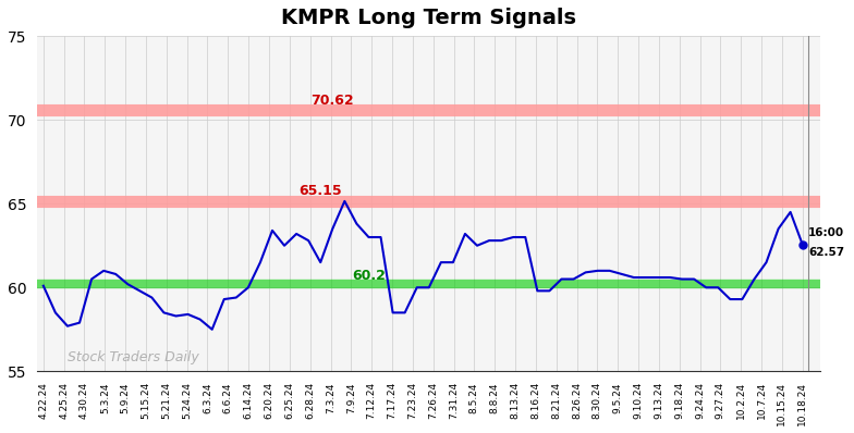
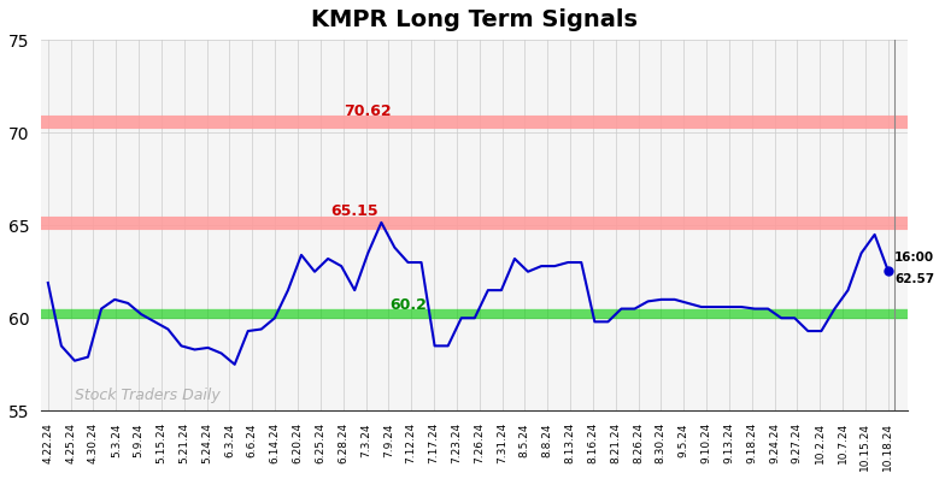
4.22.24: 60.1 -> 61.9
